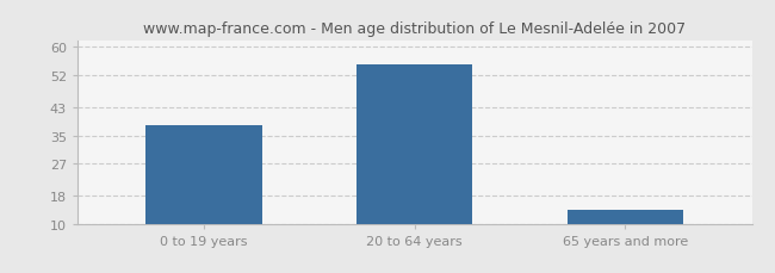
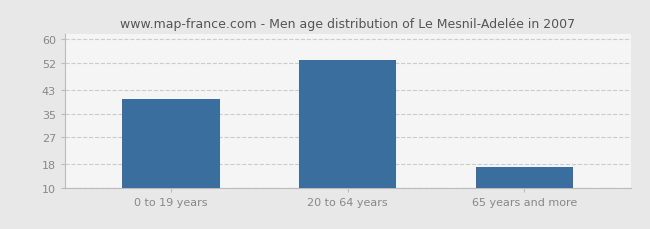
0 to 19 years: 38 -> 40
20 to 64 years: 55 -> 53
65 years and more: 14 -> 17
